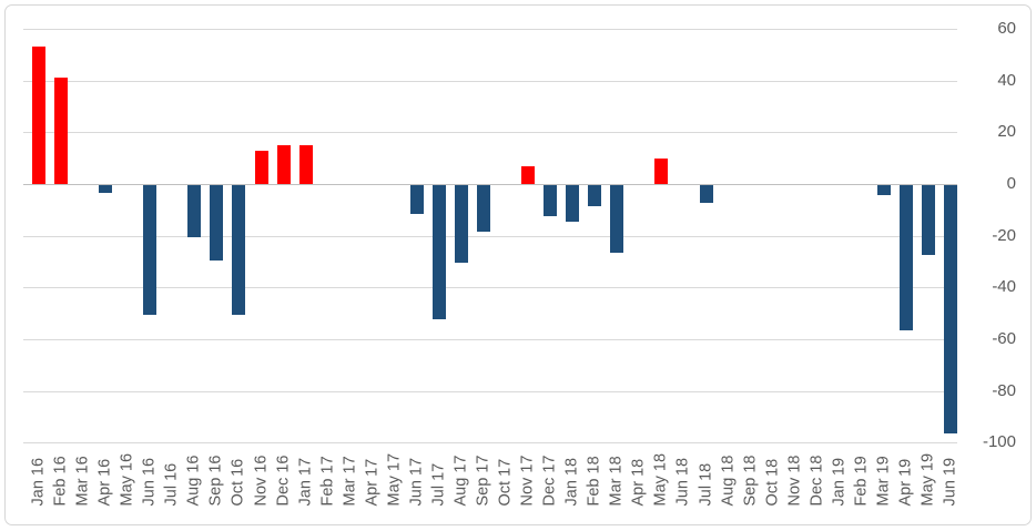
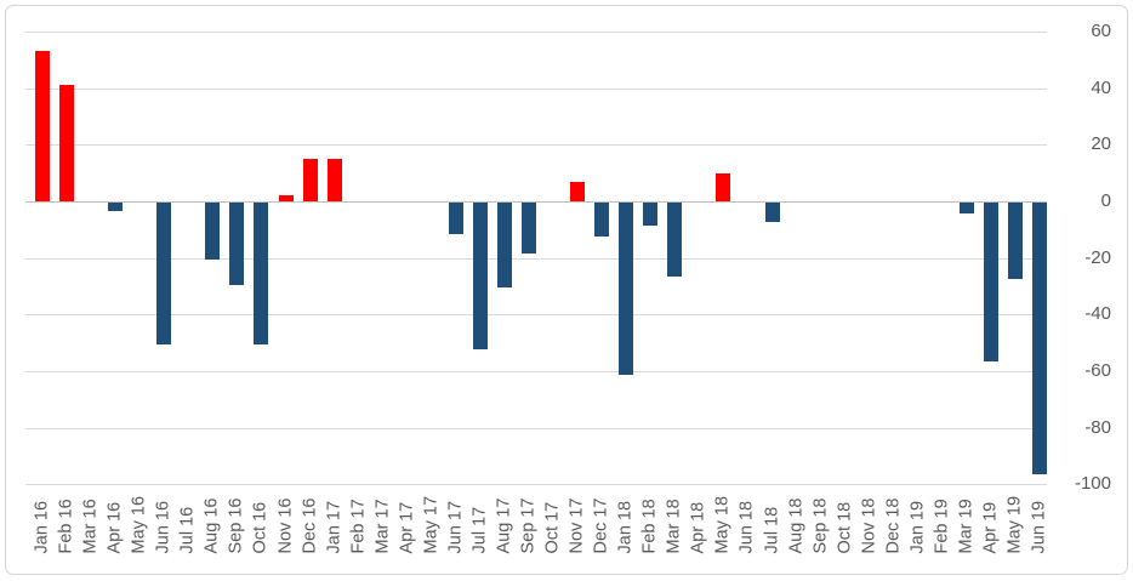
Nov 16: 13 -> 2
Jan 18: -14 -> -61
